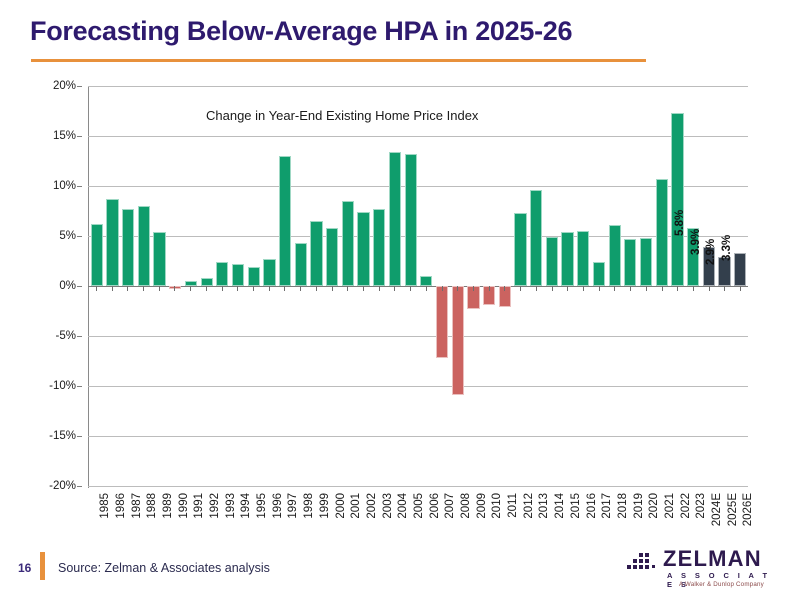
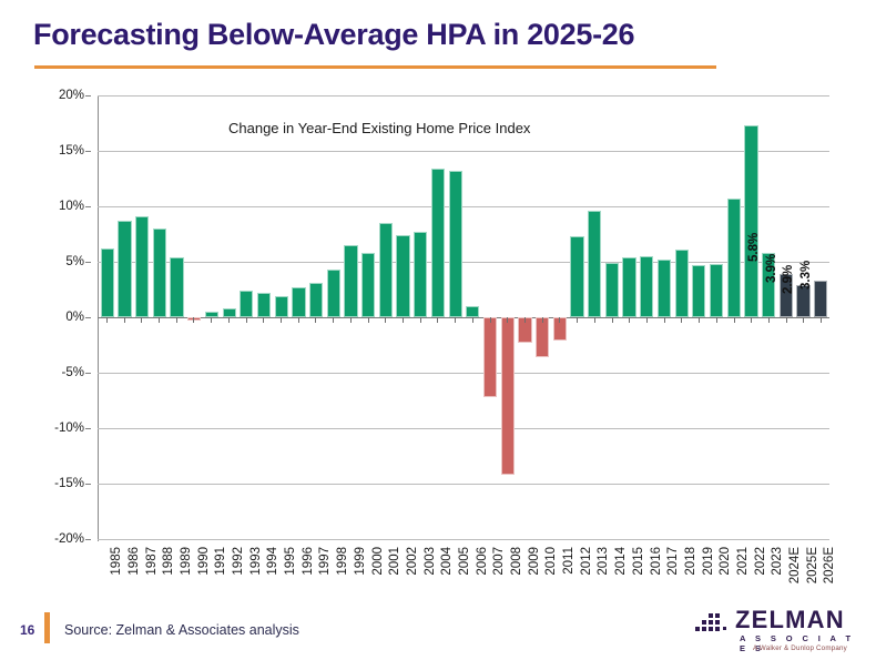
1987: 7.7% -> 9.1%
1997: 13.0% -> 3.1%
2008: -10.9% -> -14.2%
2010: -1.9% -> -3.6%
2017: 2.4% -> 5.2%
